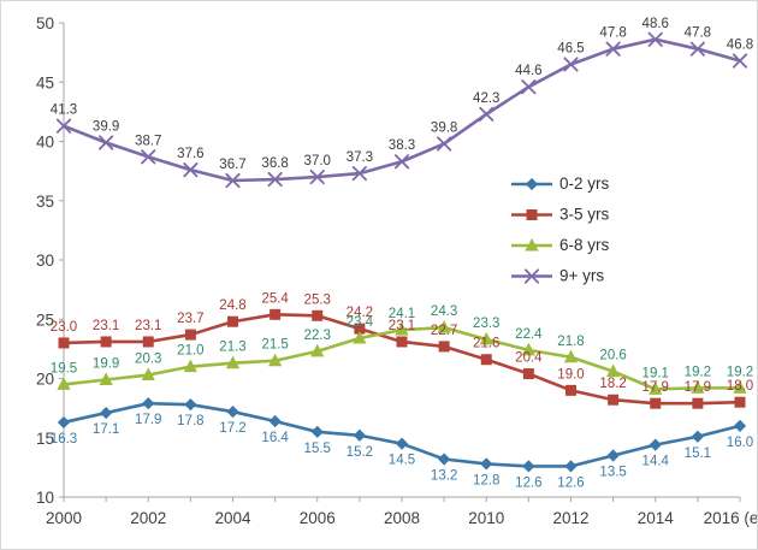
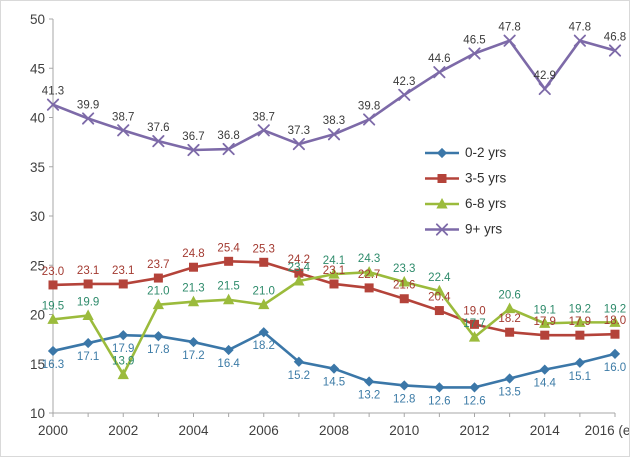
6-8 yrs/2002: 20.3 -> 13.9
0-2 yrs/2006: 15.5 -> 18.2
6-8 yrs/2006: 22.3 -> 21.0
9+ yrs/2006: 37.0 -> 38.7
6-8 yrs/2012: 21.8 -> 17.7
9+ yrs/2014: 48.6 -> 42.9
